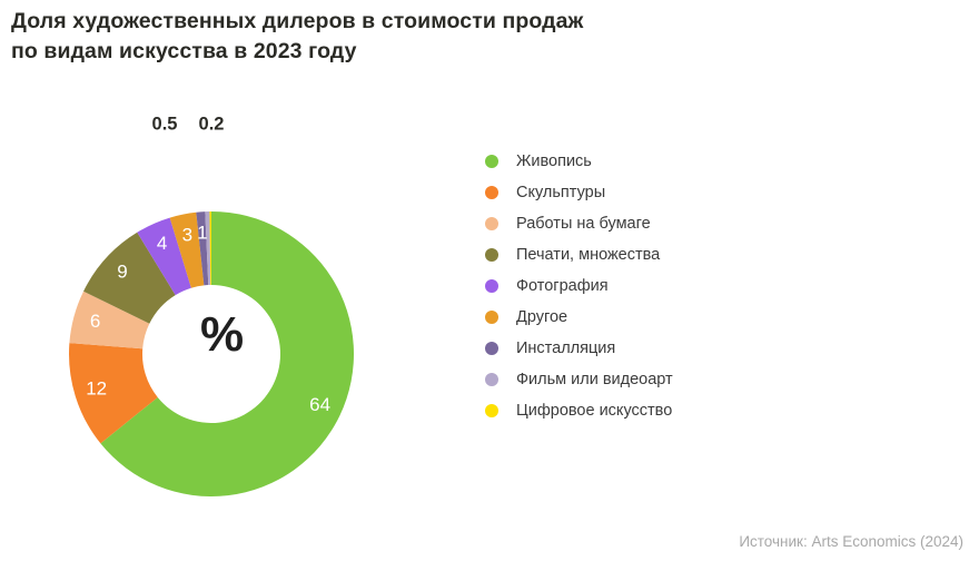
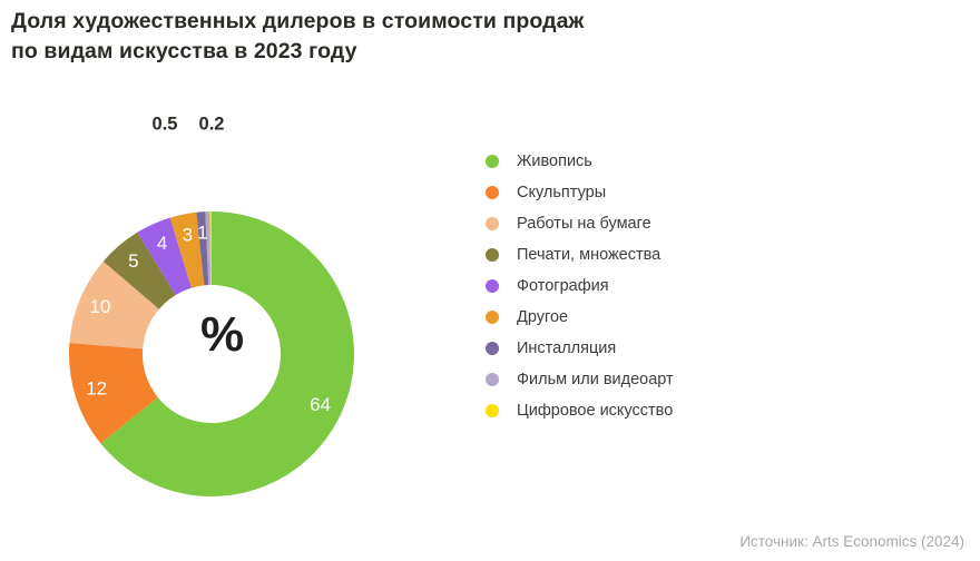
Работы на бумаге: 6 -> 10
Печати, множества: 9 -> 5
